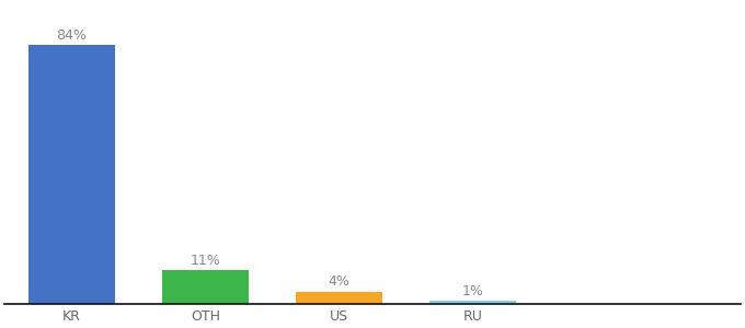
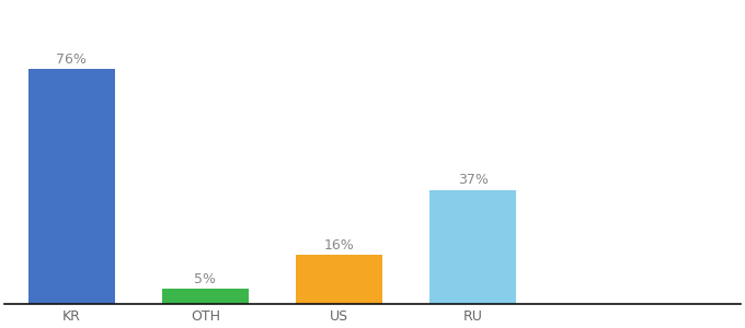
KR: 84% -> 76%
OTH: 11% -> 5%
US: 4% -> 16%
RU: 1% -> 37%
